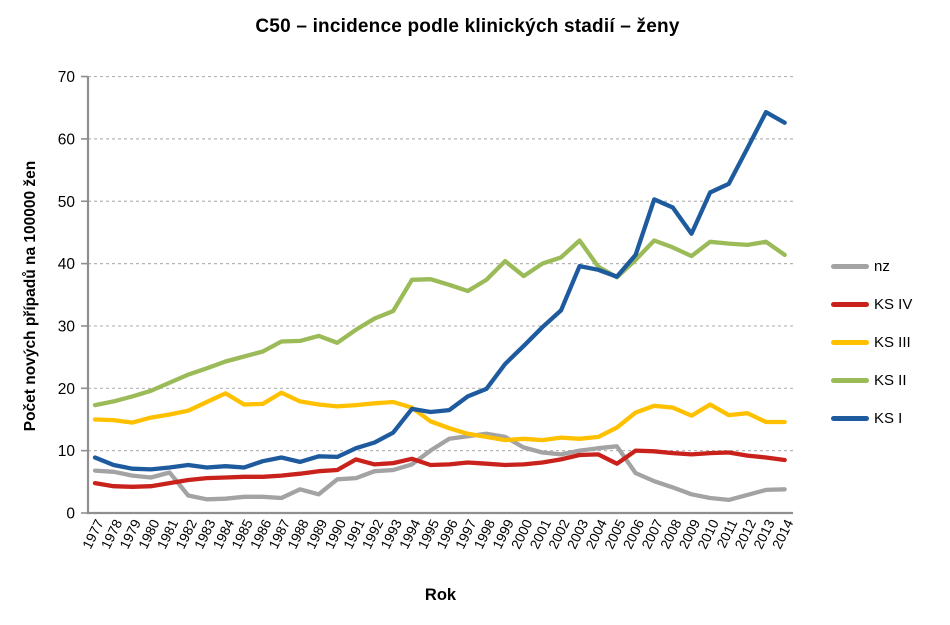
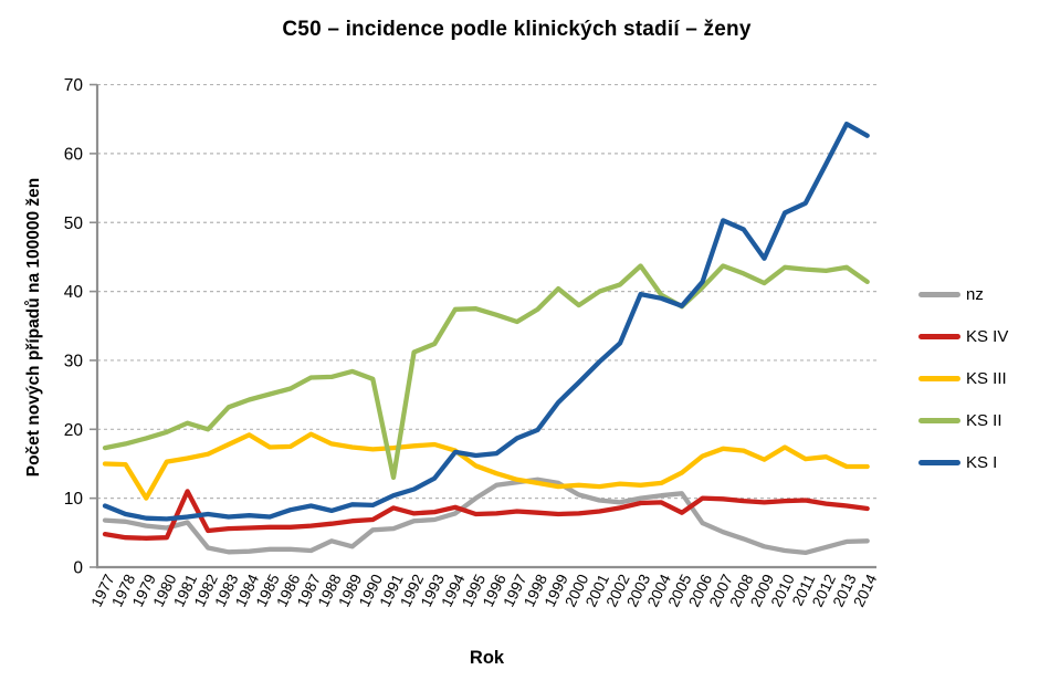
KS III/1979: 14 -> 10
KS IV/1981: 5 -> 11
KS II/1982: 22 -> 20
KS II/1991: 29 -> 13
